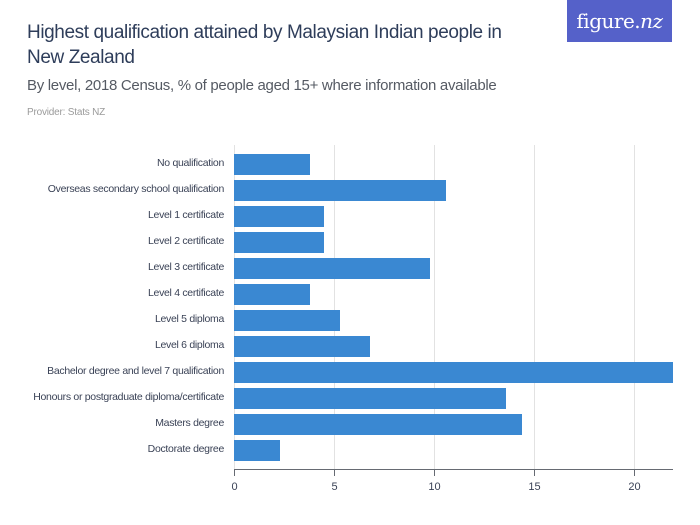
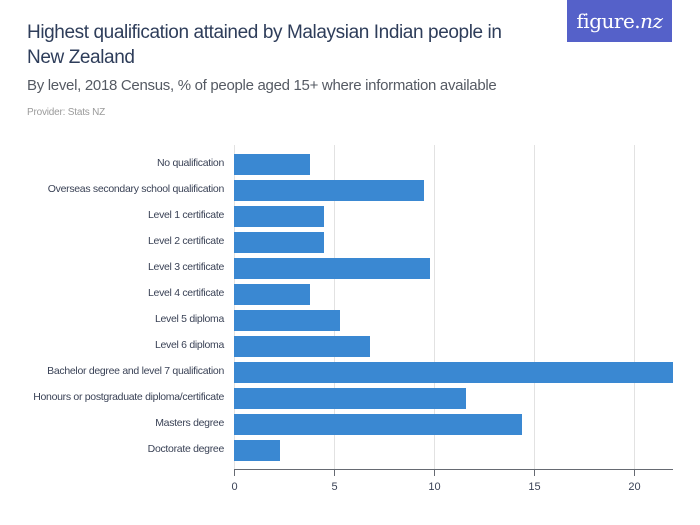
Overseas secondary school qualification: 10.6 -> 9.5
Honours or postgraduate diploma/certificate: 13.6 -> 11.6
